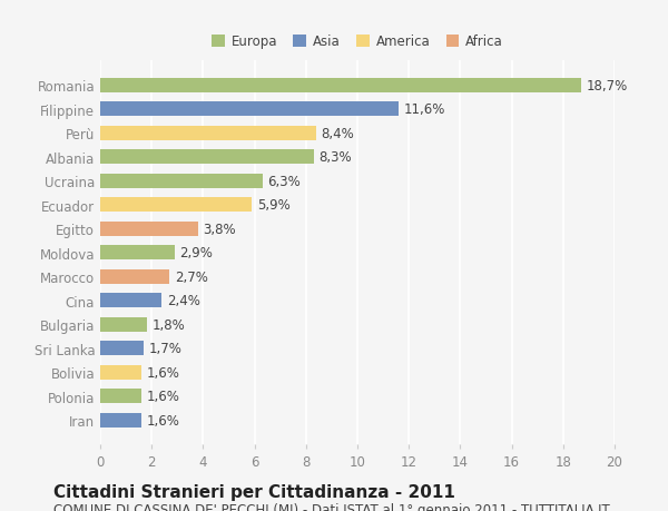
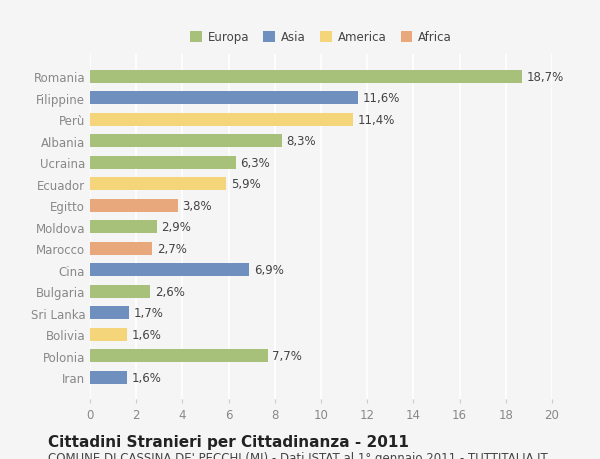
Perù: 8,4% -> 11,4%
Cina: 2,4% -> 6,9%
Bulgaria: 1,8% -> 2,6%
Polonia: 1,6% -> 7,7%
